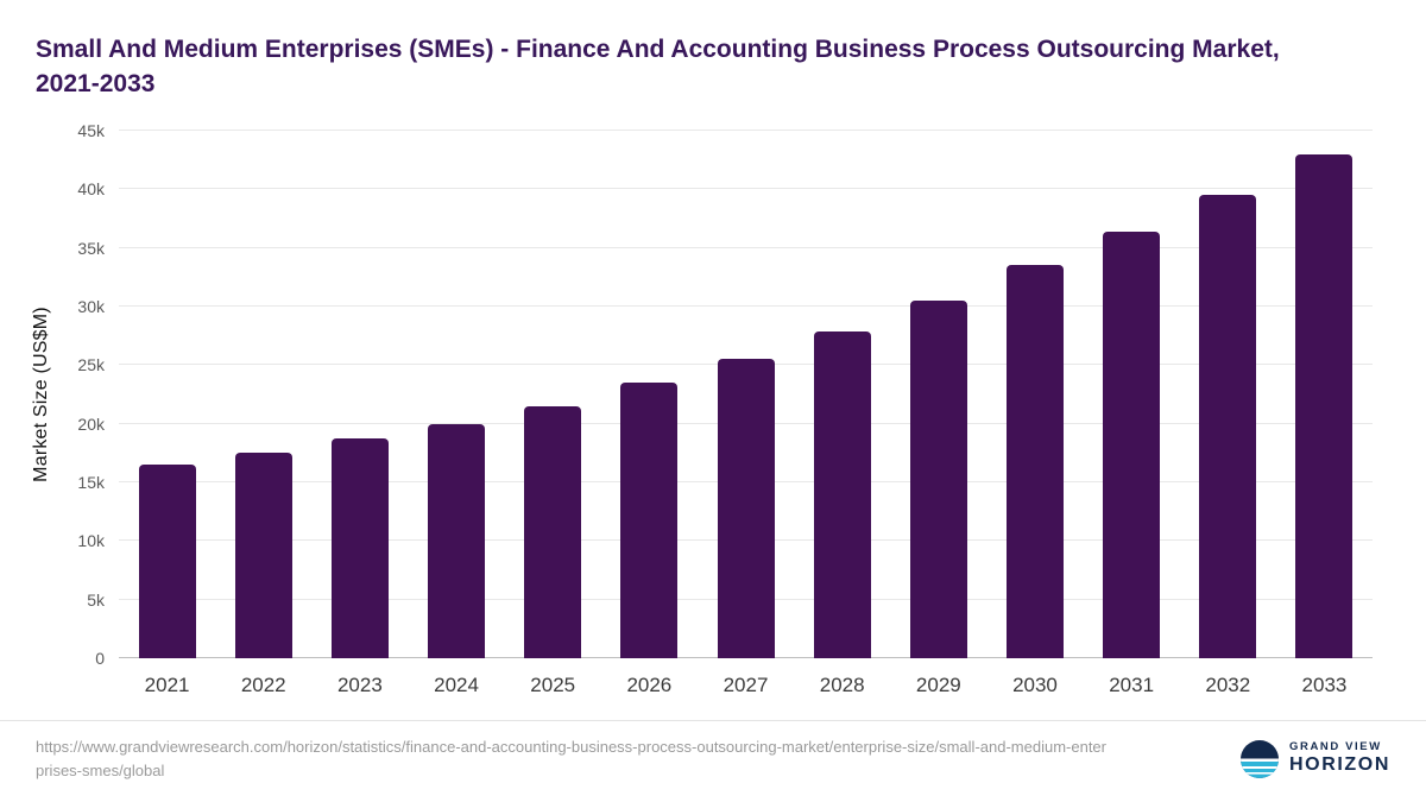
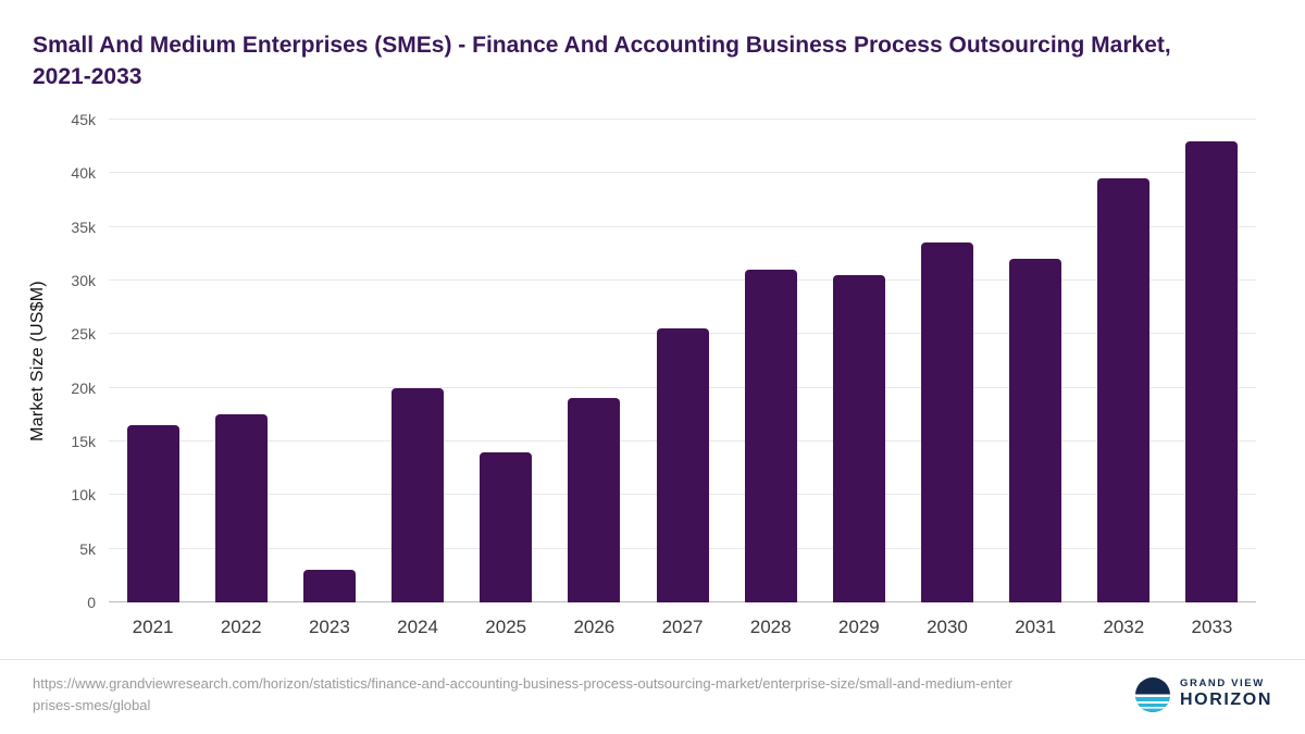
2023: 19k -> 3k
2025: 22k -> 14k
2026: 24k -> 19k
2028: 28k -> 31k
2031: 36k -> 32k
